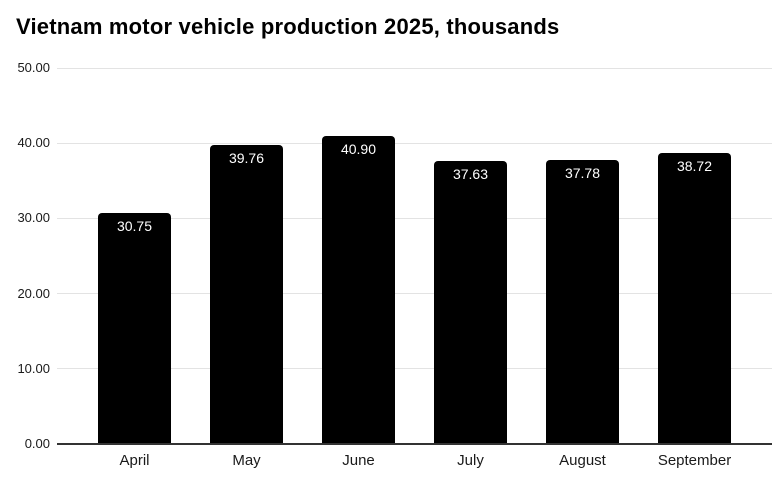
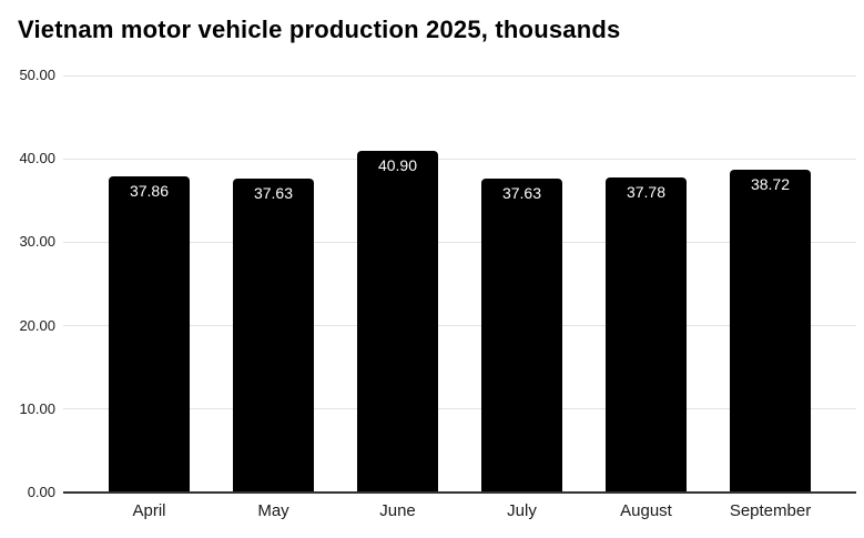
April: 30.75 -> 37.86
May: 39.76 -> 37.63
